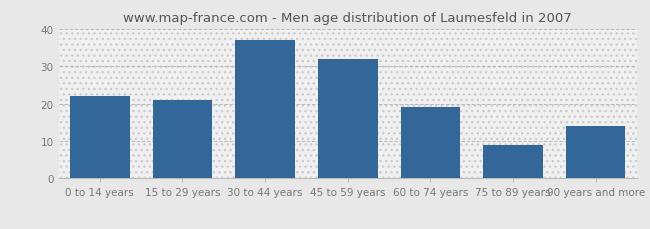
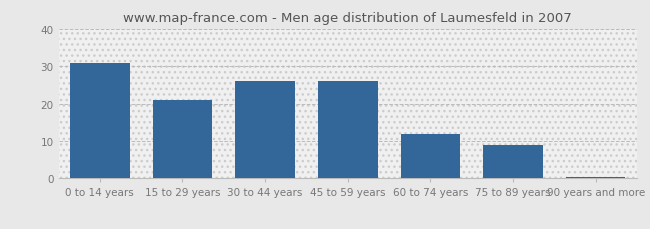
0 to 14 years: 22.0 -> 31.0
30 to 44 years: 37.0 -> 26.0
45 to 59 years: 32.0 -> 26.0
60 to 74 years: 19.0 -> 12.0
90 years and more: 14.0 -> 0.5
